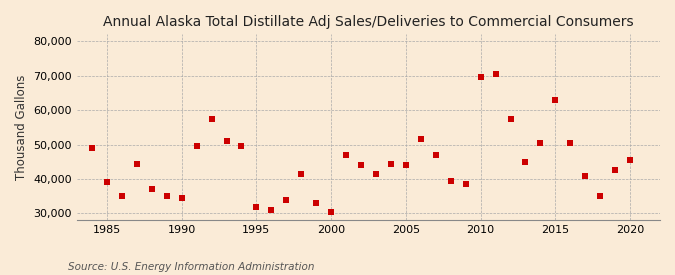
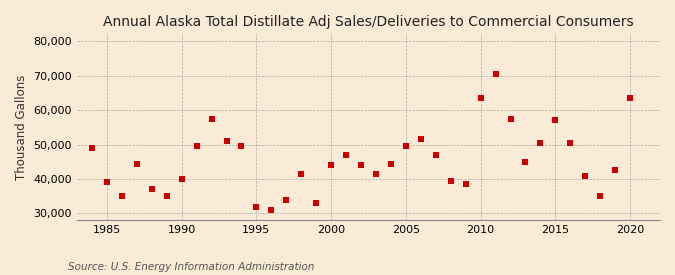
1990: 34,500 -> 40,000
2000: 30,500 -> 44,000
2005: 44,000 -> 49,500
2010: 69,500 -> 63,500
2015: 63,000 -> 57,000
2020: 45,500 -> 63,500
